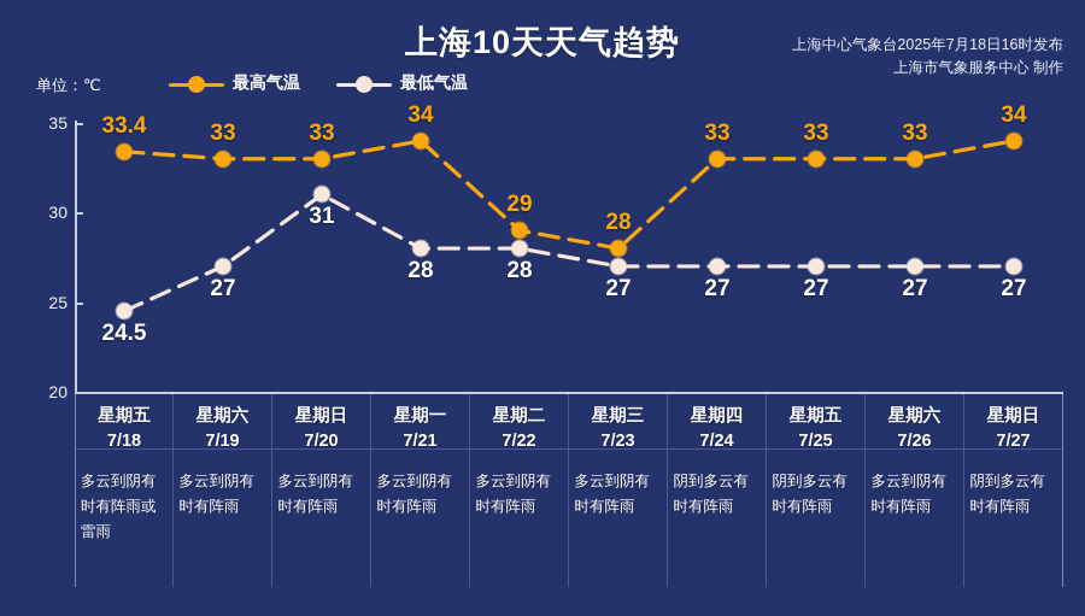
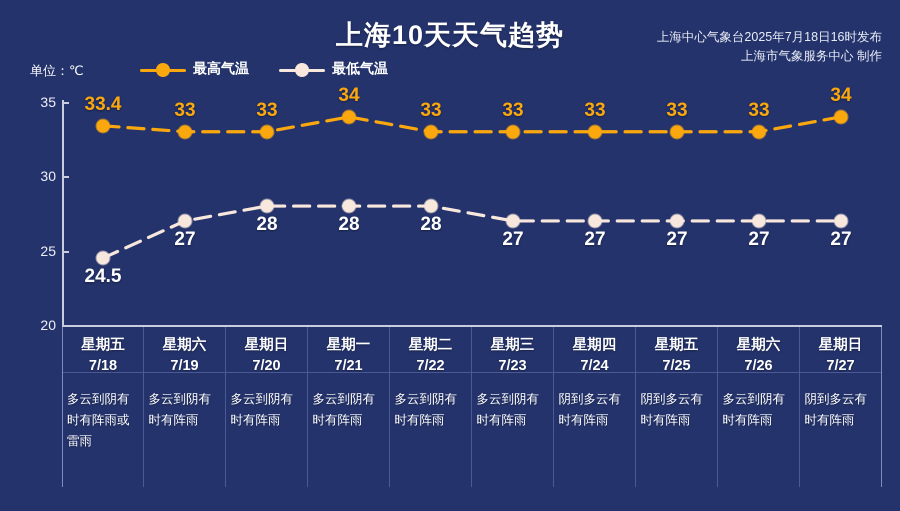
最低气温/7/20: 31 -> 28
最高气温/7/22: 29 -> 33
最高气温/7/23: 28 -> 33
